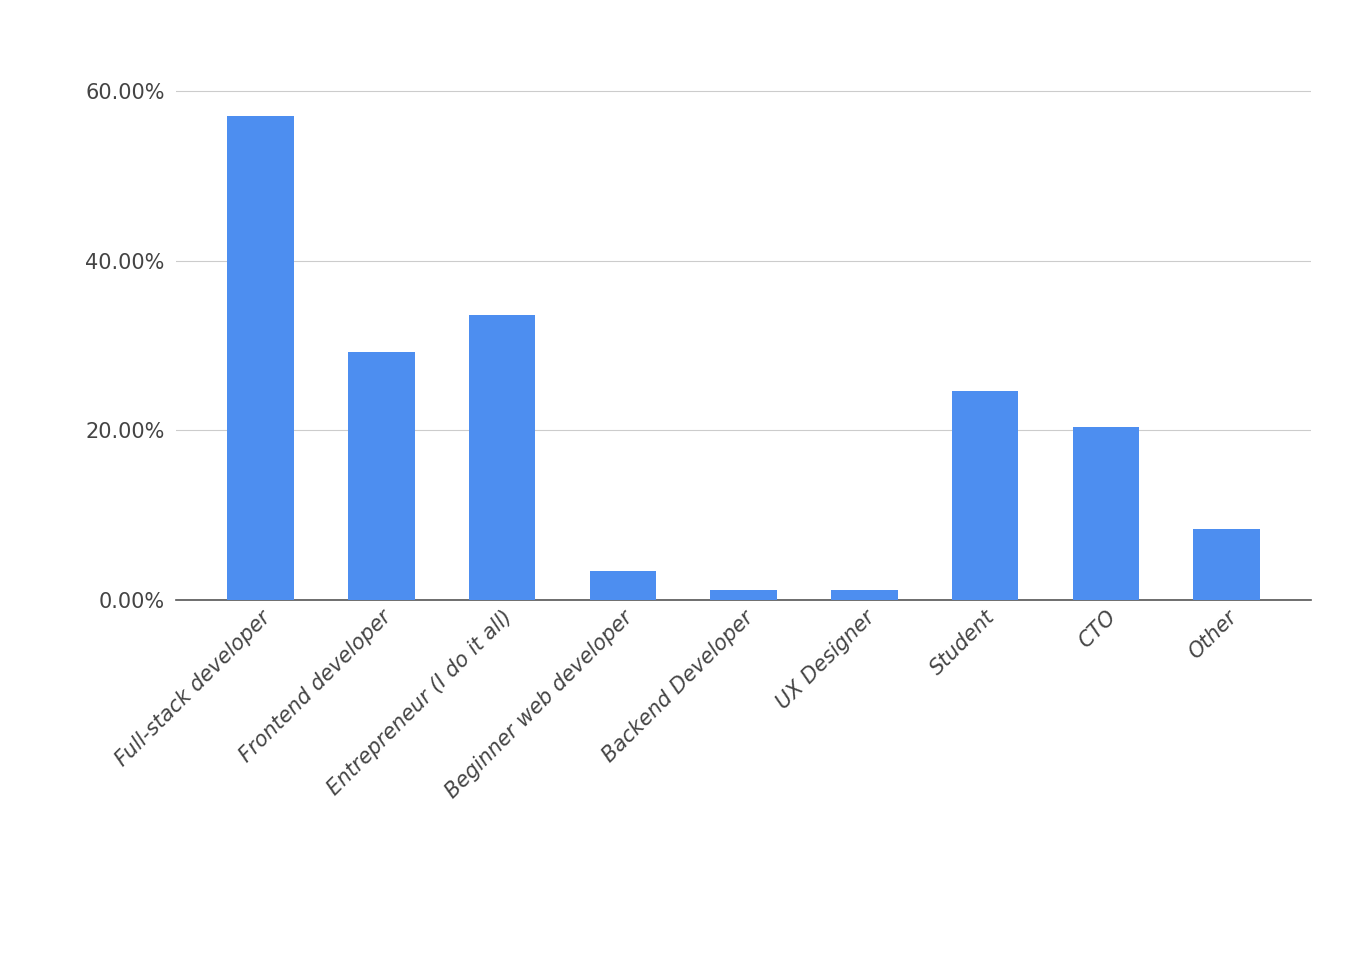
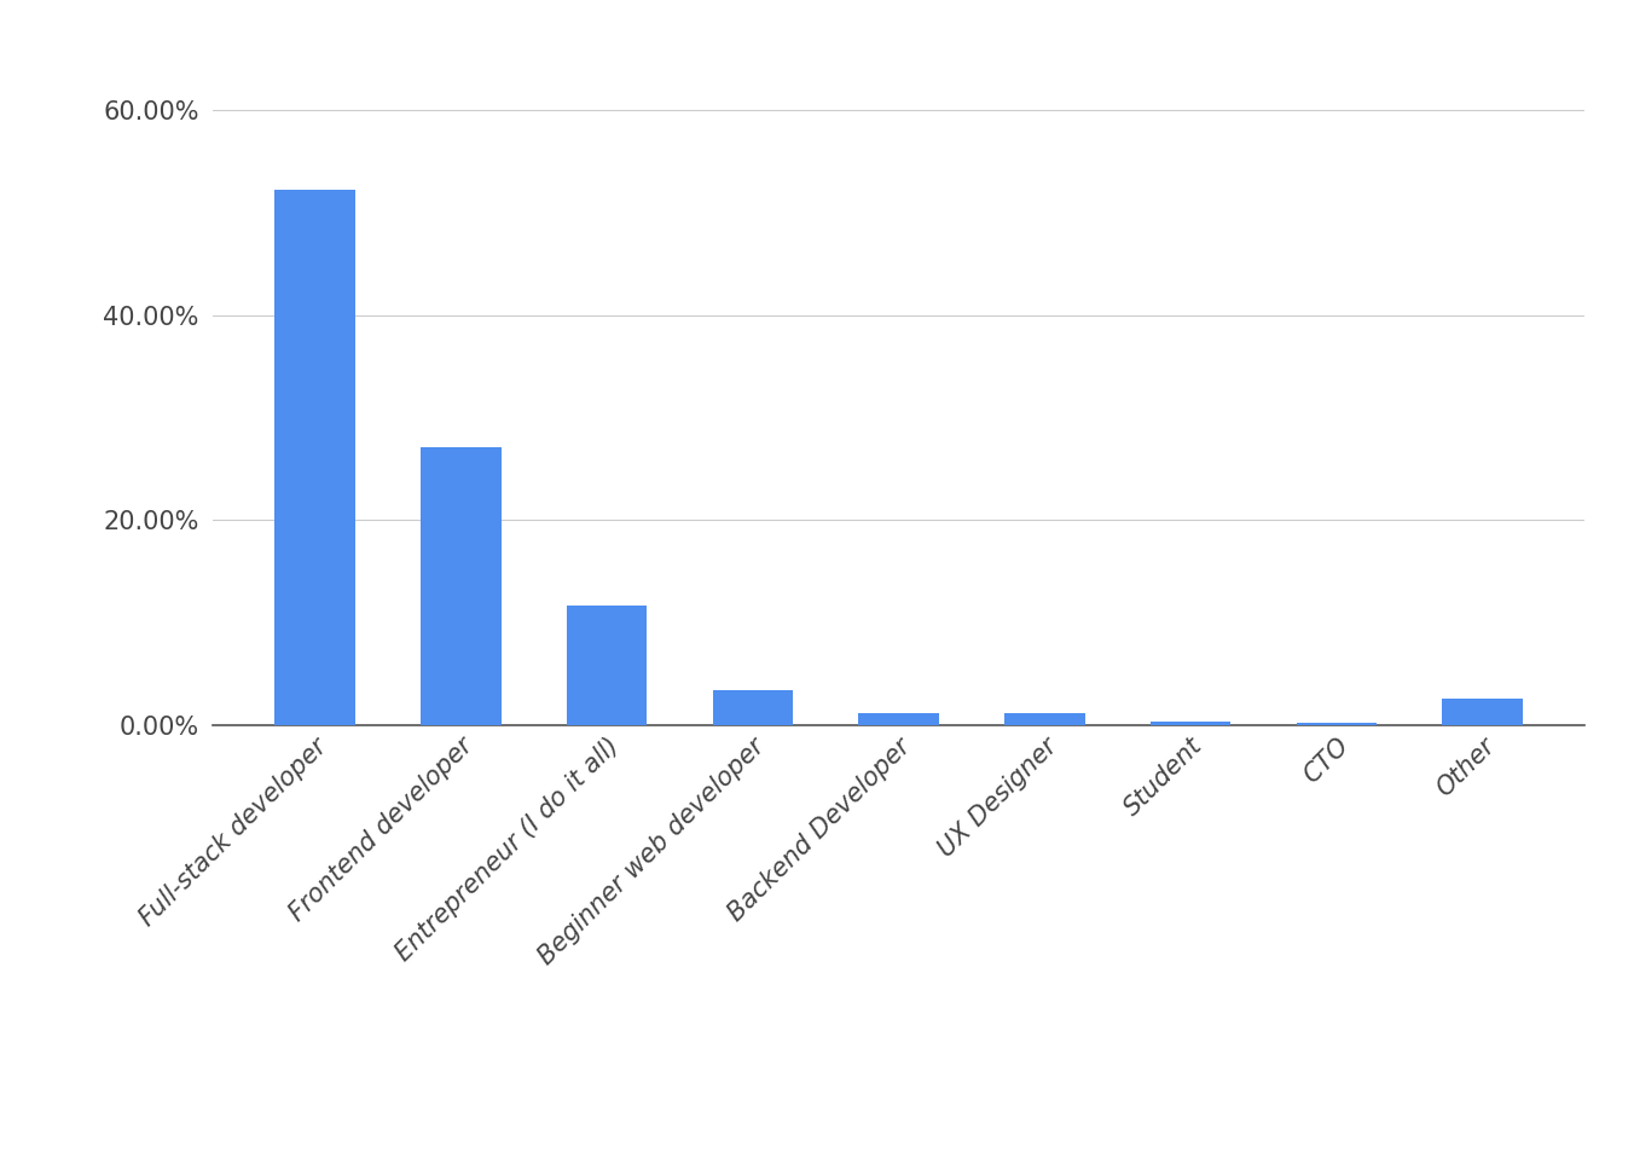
Full-stack developer: 57.0% -> 52.2%
Frontend developer: 29.2% -> 27.1%
Entrepreneur (I do it all): 33.6% -> 11.7%
Student: 24.6% -> 0.3%
CTO: 20.4% -> 0.2%
Other: 8.4% -> 2.7%
